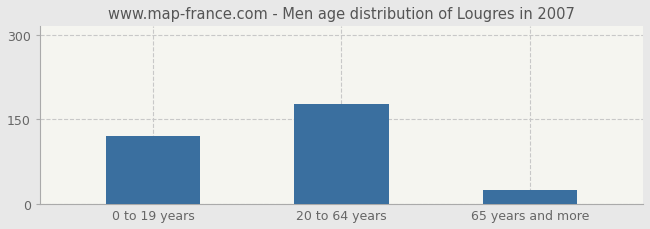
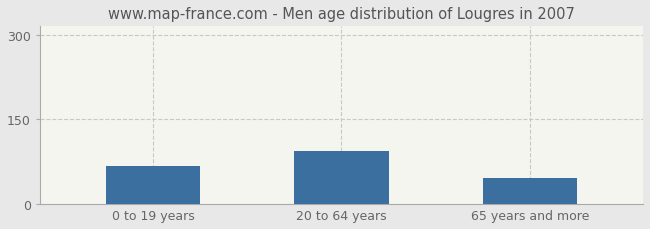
0 to 19 years: 120 -> 68
20 to 64 years: 178 -> 94
65 years and more: 26 -> 46
